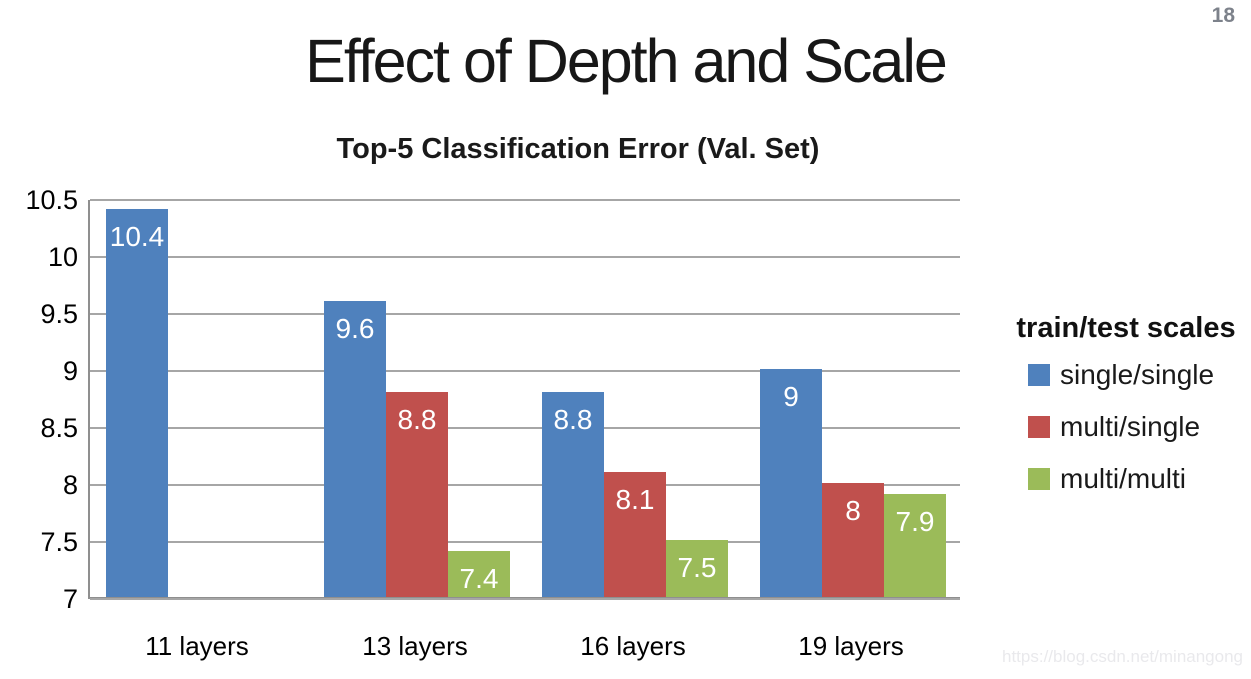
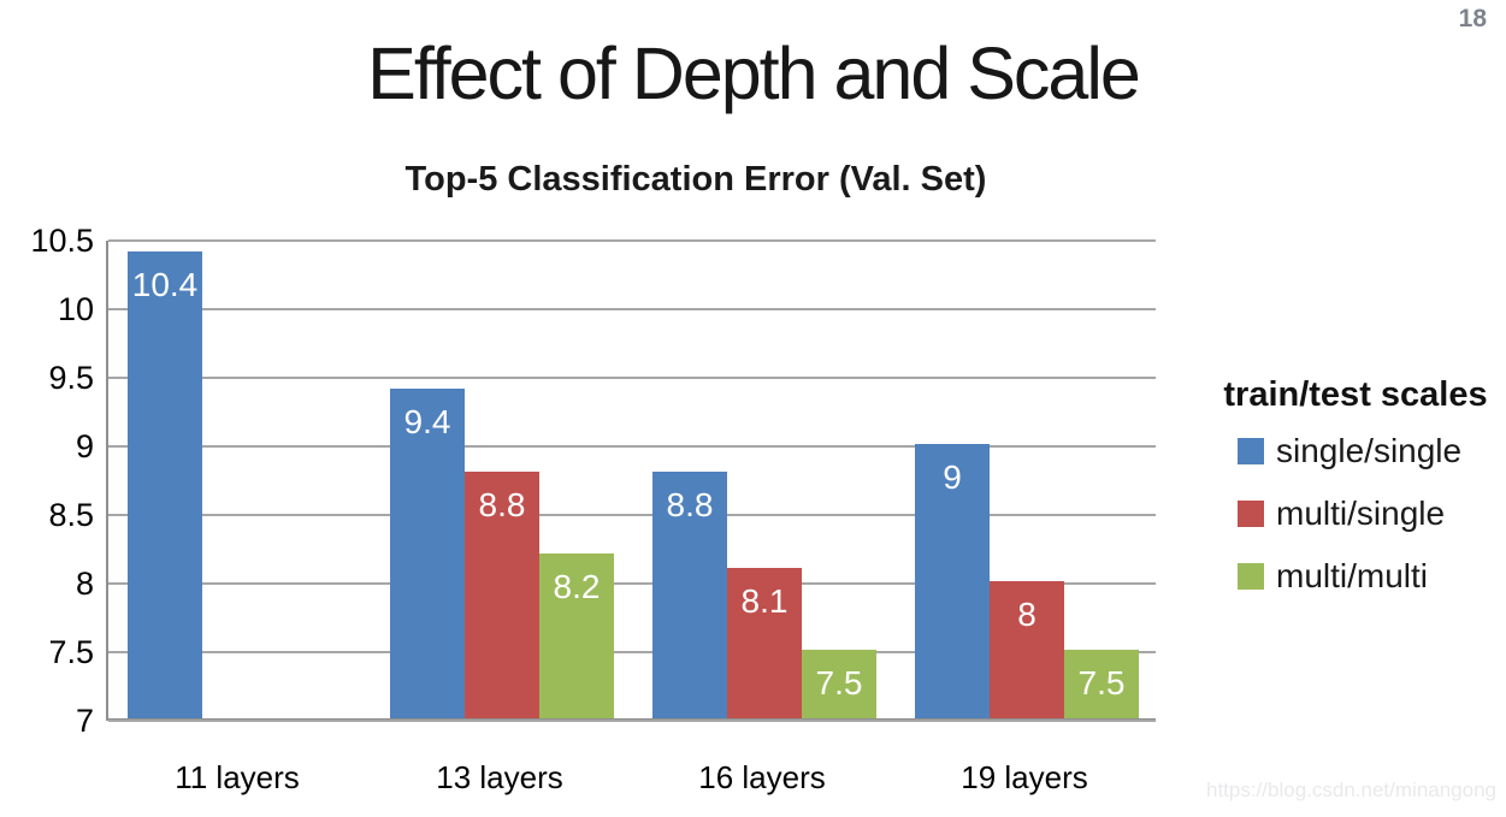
single/single/13 layers: 9.6 -> 9.4
multi/multi/13 layers: 7.4 -> 8.2
multi/multi/19 layers: 7.9 -> 7.5
